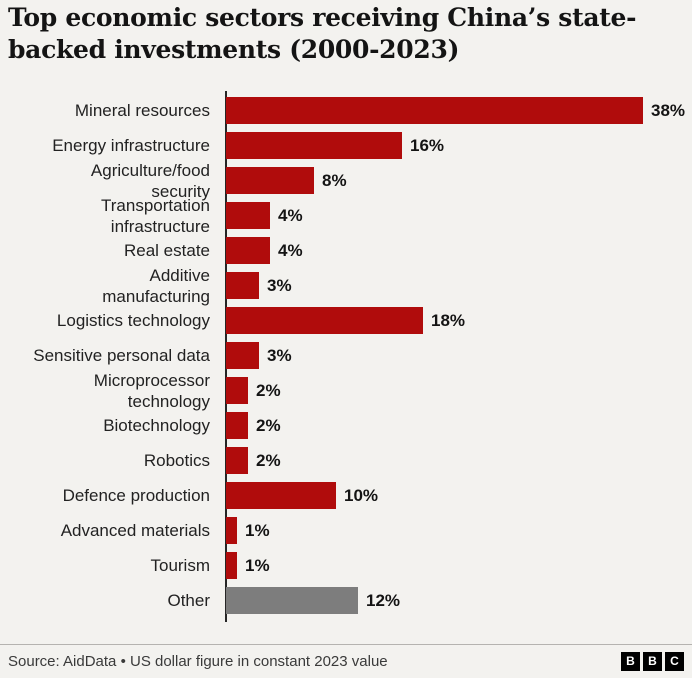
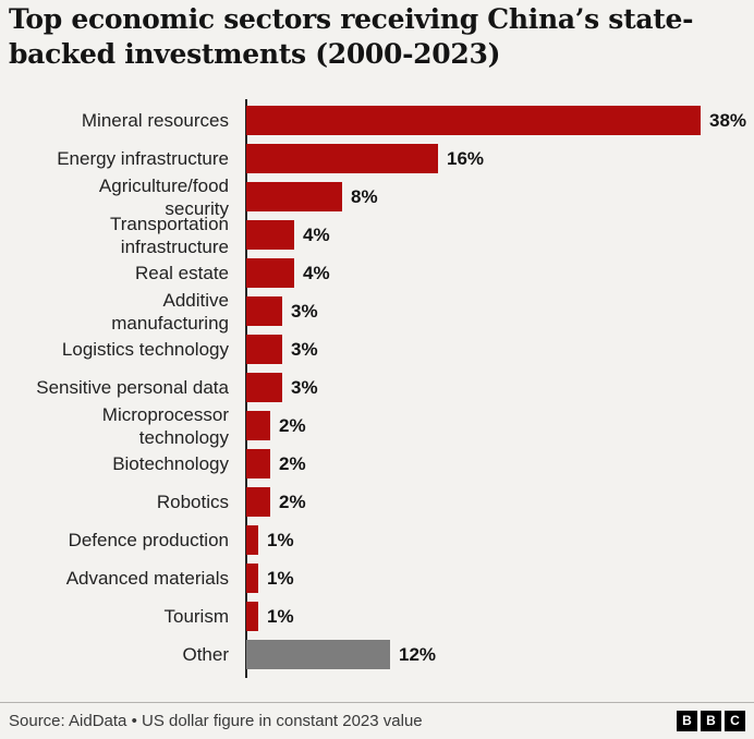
Logistics technology: 18% -> 3%
Defence production: 10% -> 1%
